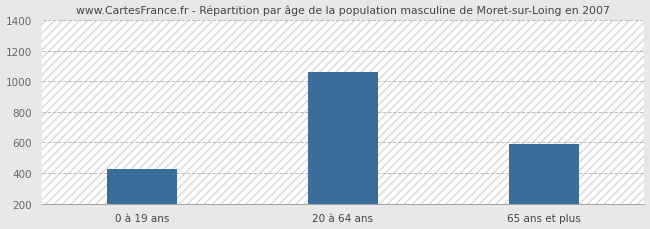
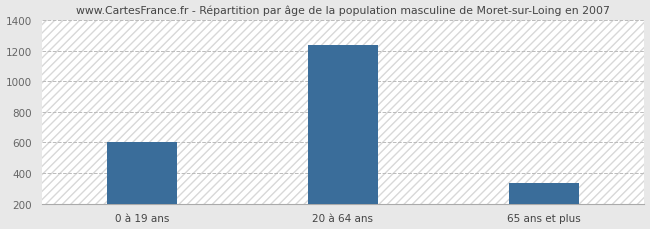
0 à 19 ans: 430 -> 600
20 à 64 ans: 1060 -> 1240
65 ans et plus: 590 -> 340
